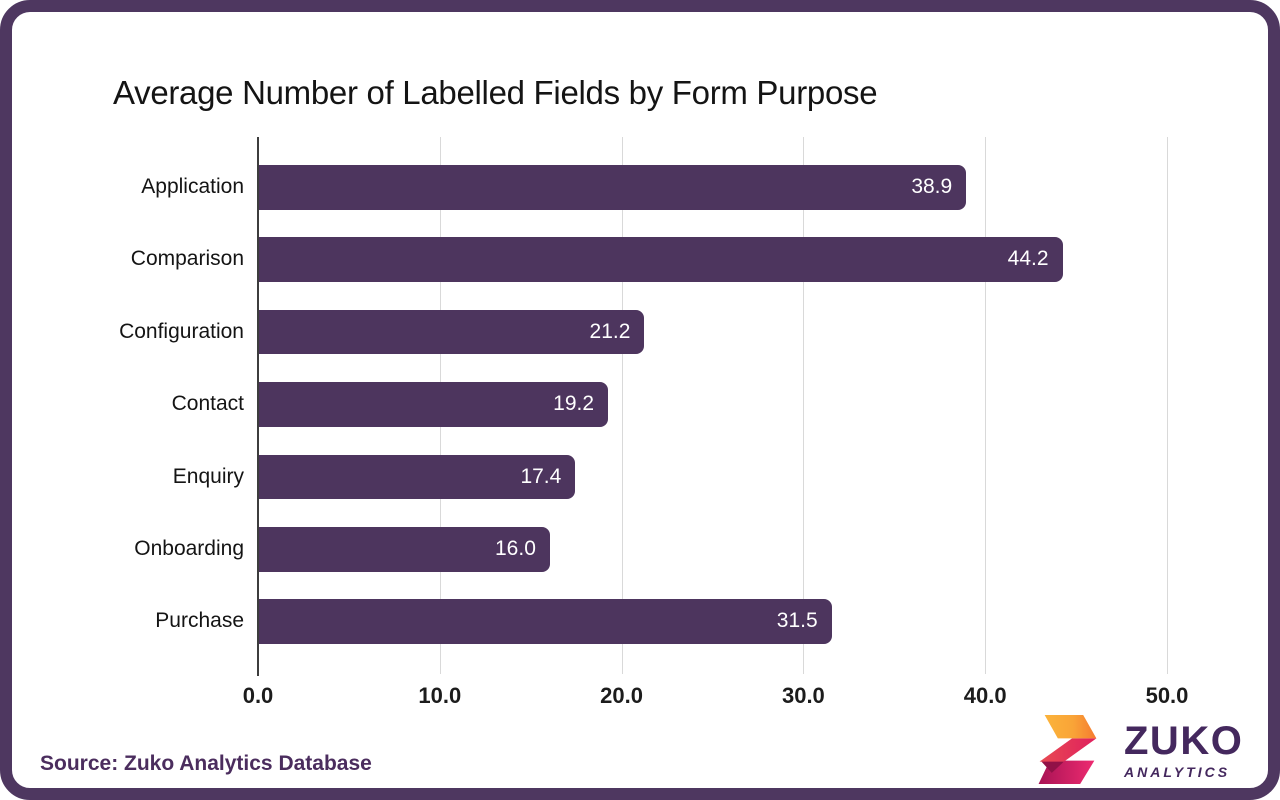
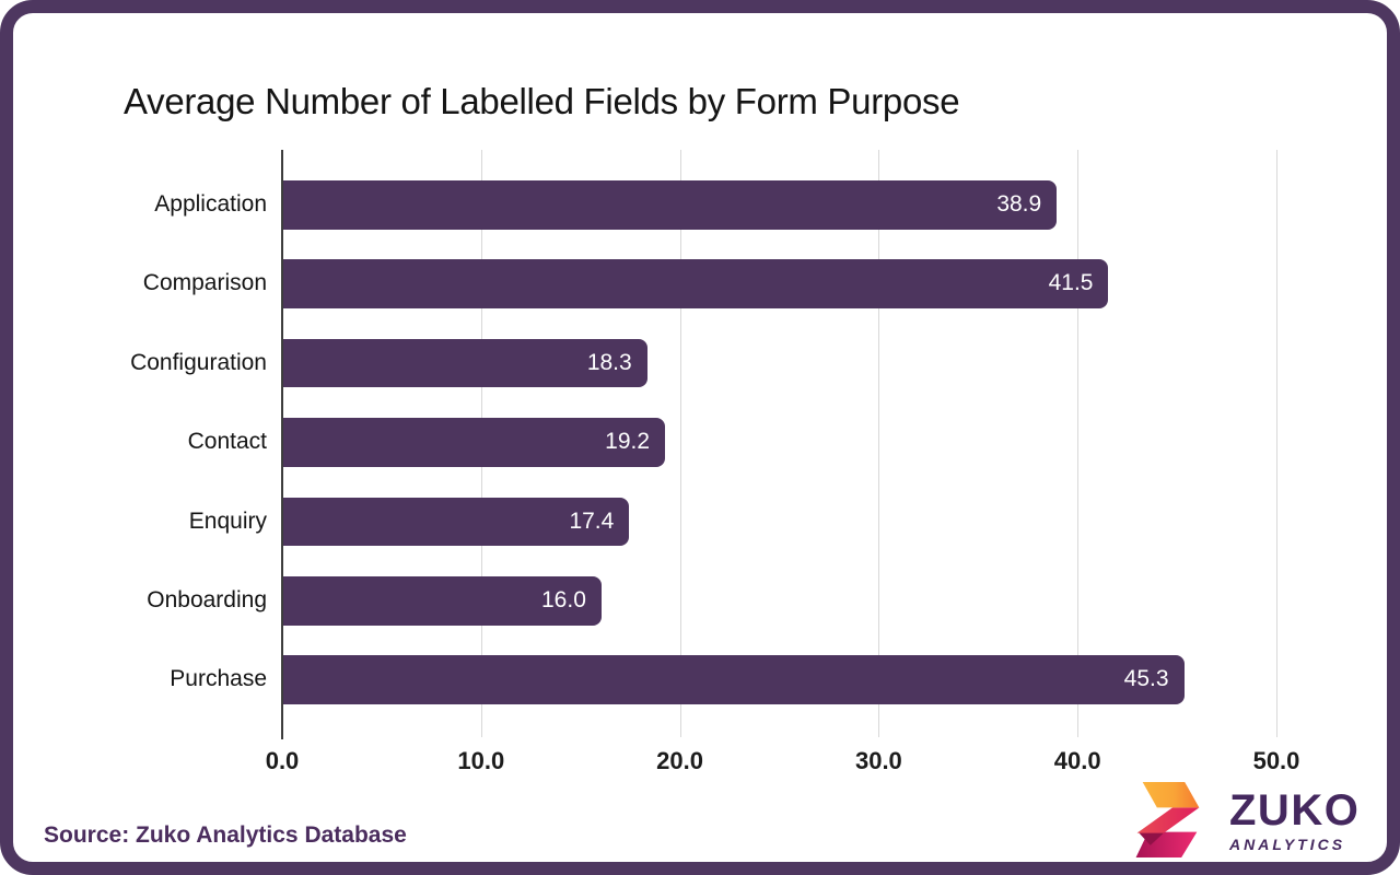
Comparison: 44.2 -> 41.5
Configuration: 21.2 -> 18.3
Purchase: 31.5 -> 45.3
